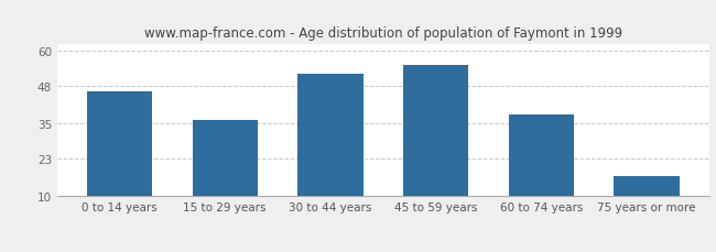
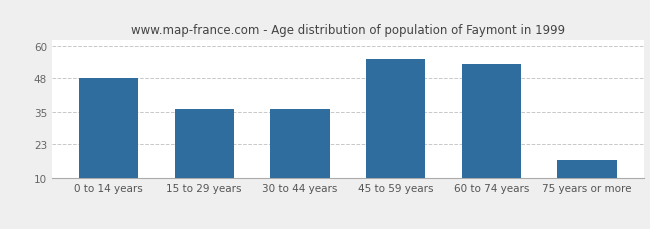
0 to 14 years: 46 -> 48
30 to 44 years: 52 -> 36
60 to 74 years: 38 -> 53
